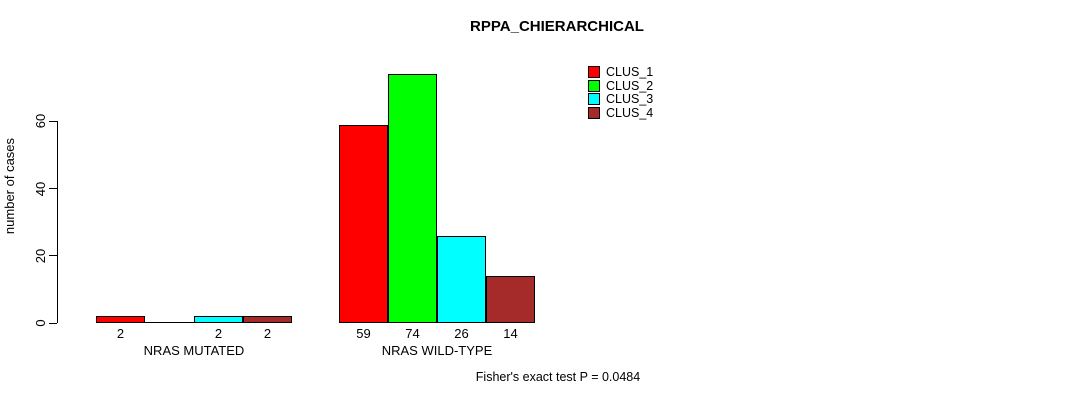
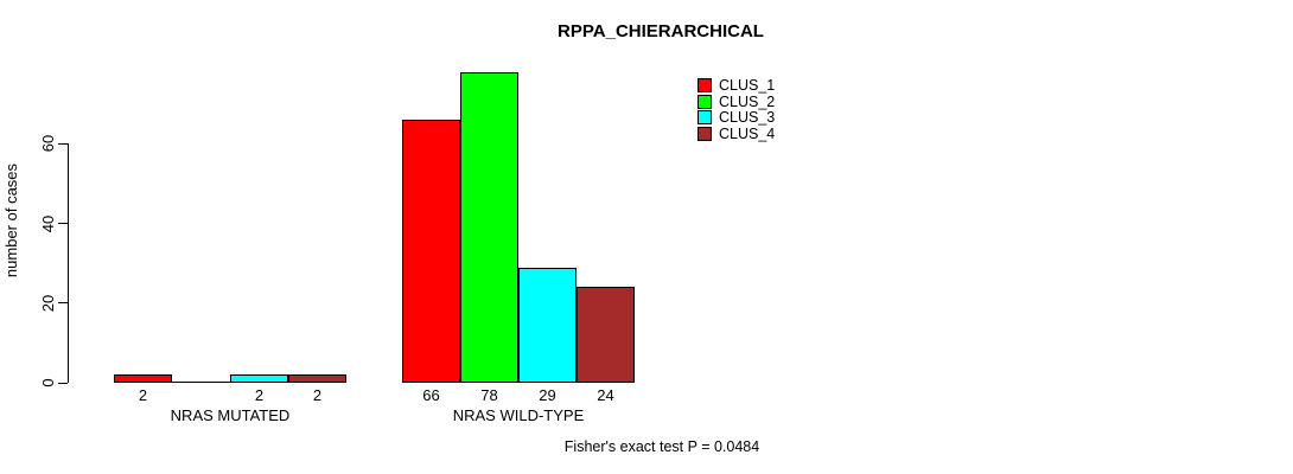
CLUS_1/NRAS WILD-TYPE: 59 -> 66
CLUS_2/NRAS WILD-TYPE: 74 -> 78
CLUS_3/NRAS WILD-TYPE: 26 -> 29
CLUS_4/NRAS WILD-TYPE: 14 -> 24
